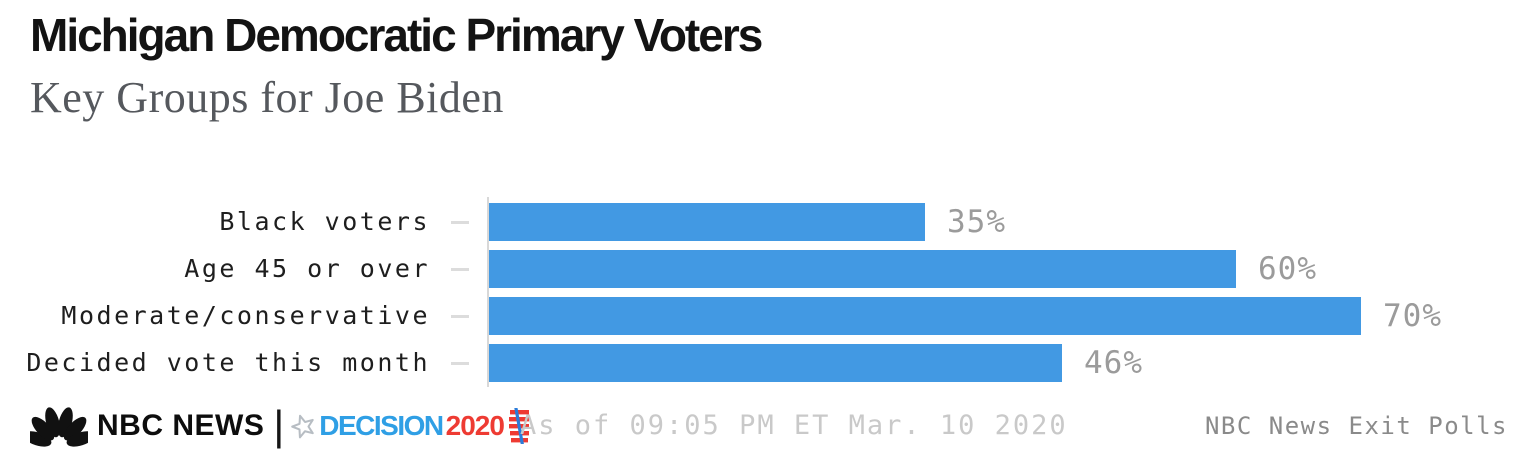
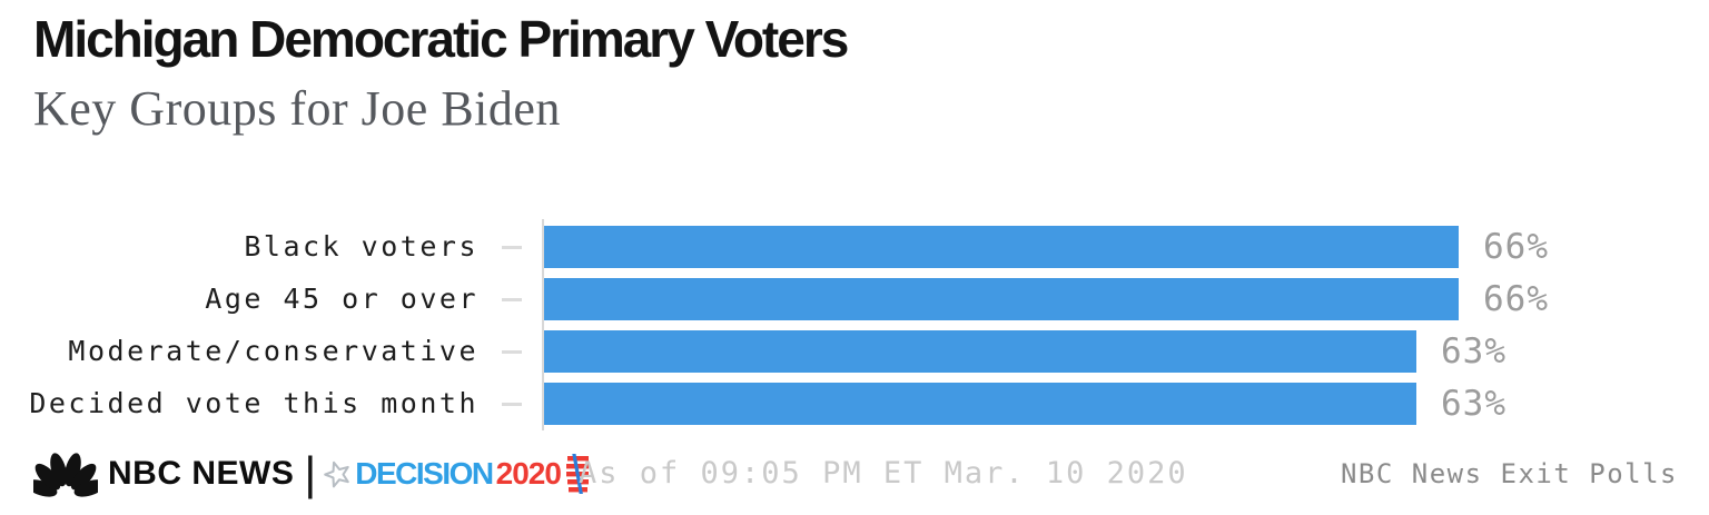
Black voters: 35% -> 66%
Age 45 or over: 60% -> 66%
Moderate/conservative: 70% -> 63%
Decided vote this month: 46% -> 63%
